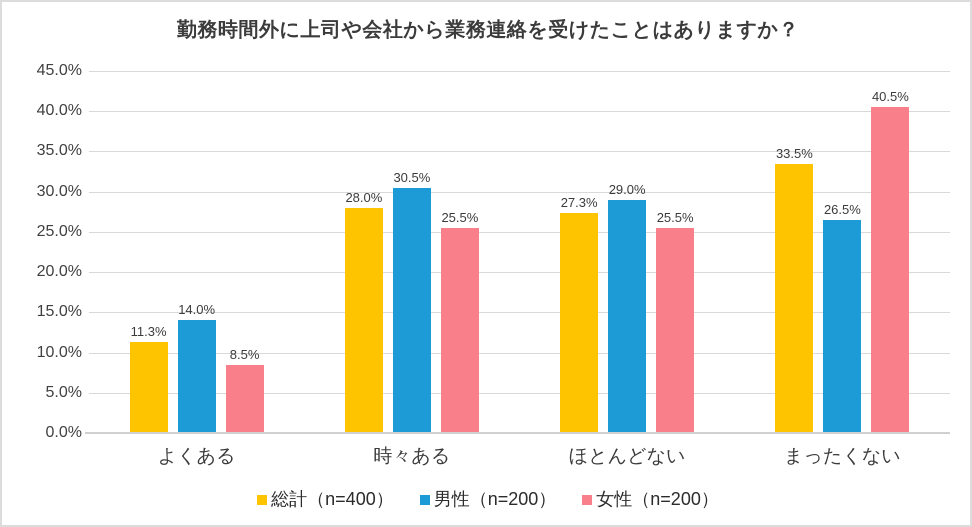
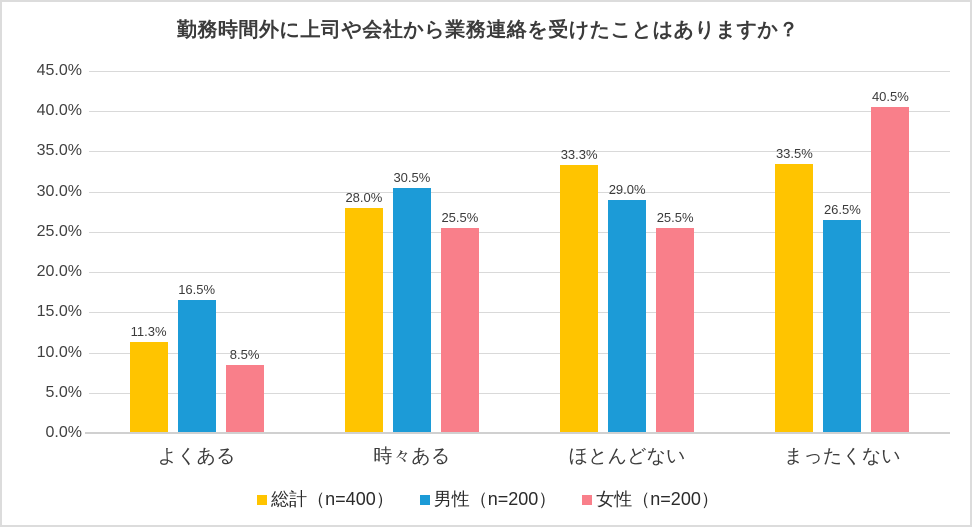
男性（n=200）/よくある: 14.0% -> 16.5%
総計（n=400）/ほとんどない: 27.3% -> 33.3%
